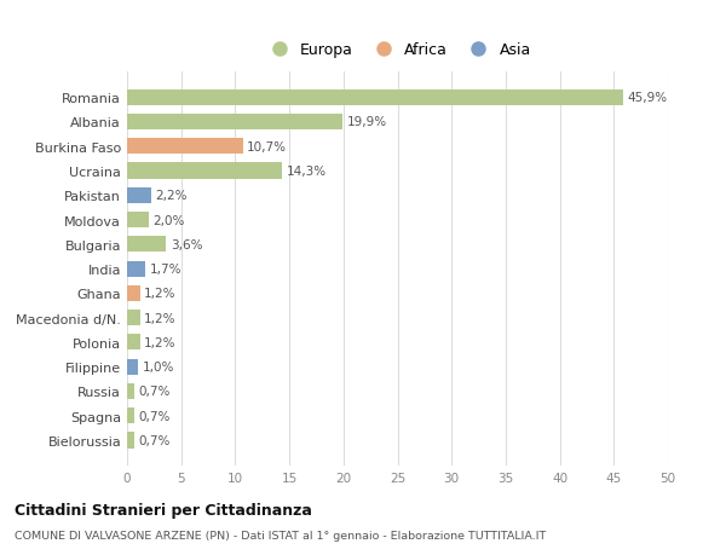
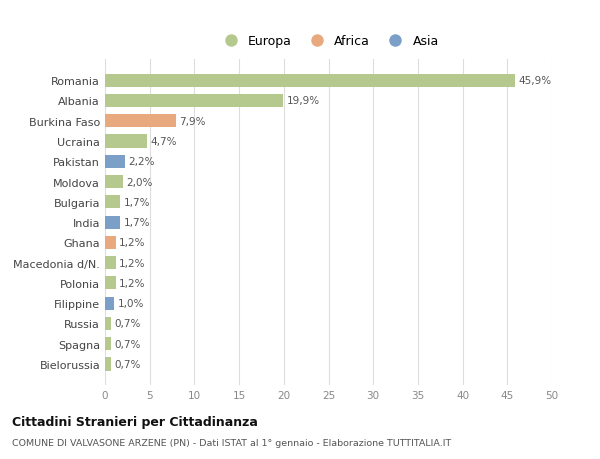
Burkina Faso: 10,7% -> 7,9%
Ucraina: 14,3% -> 4,7%
Bulgaria: 3,6% -> 1,7%
